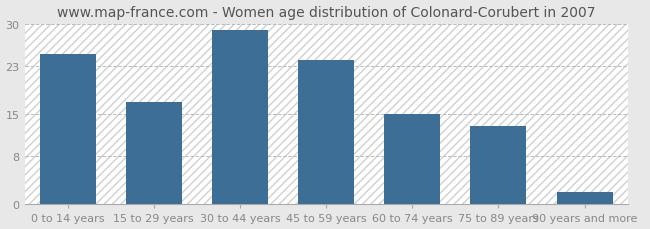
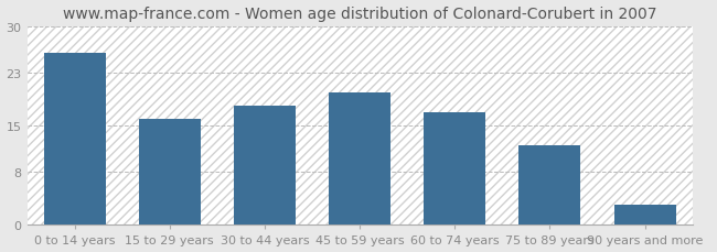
0 to 14 years: 25 -> 26
15 to 29 years: 17 -> 16
30 to 44 years: 29 -> 18
45 to 59 years: 24 -> 20
60 to 74 years: 15 -> 17
75 to 89 years: 13 -> 12
90 years and more: 2 -> 3
